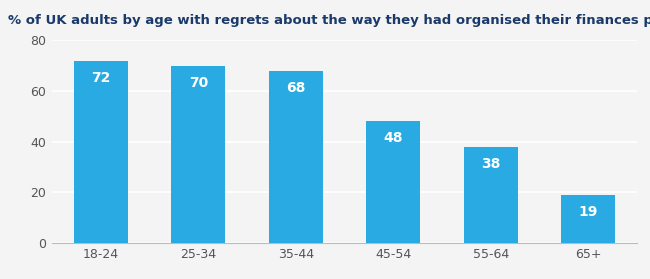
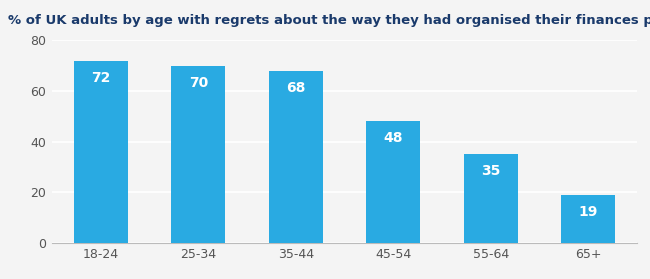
55-64: 38 -> 35
